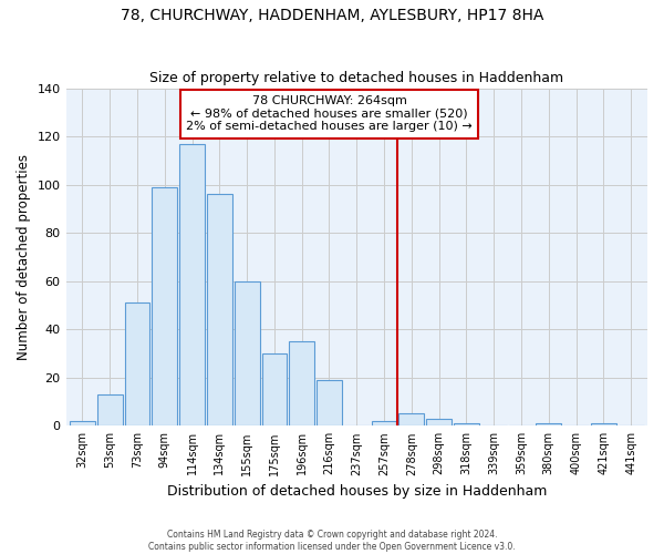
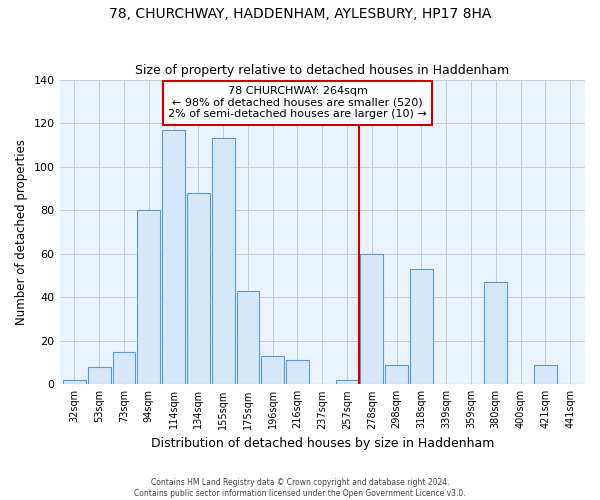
53sqm: 13 -> 8
73sqm: 51 -> 15
94sqm: 99 -> 80
134sqm: 96 -> 88
155sqm: 60 -> 113
175sqm: 30 -> 43
196sqm: 35 -> 13
216sqm: 19 -> 11
278sqm: 5 -> 60
298sqm: 3 -> 9
318sqm: 1 -> 53
380sqm: 1 -> 47
421sqm: 1 -> 9
